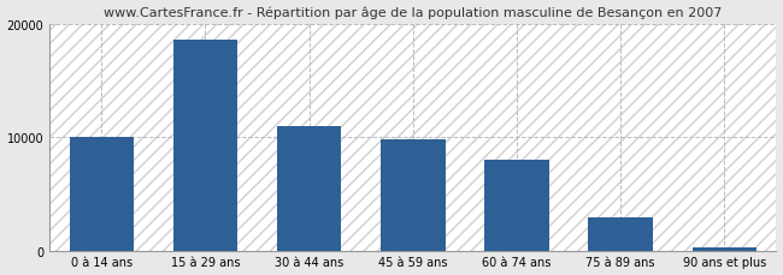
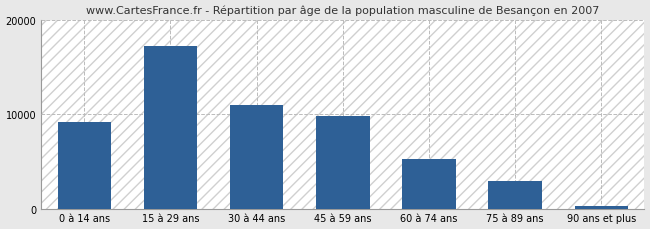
0 à 14 ans: 10000 -> 9200
15 à 29 ans: 18600 -> 17200
60 à 74 ans: 8000 -> 5300
